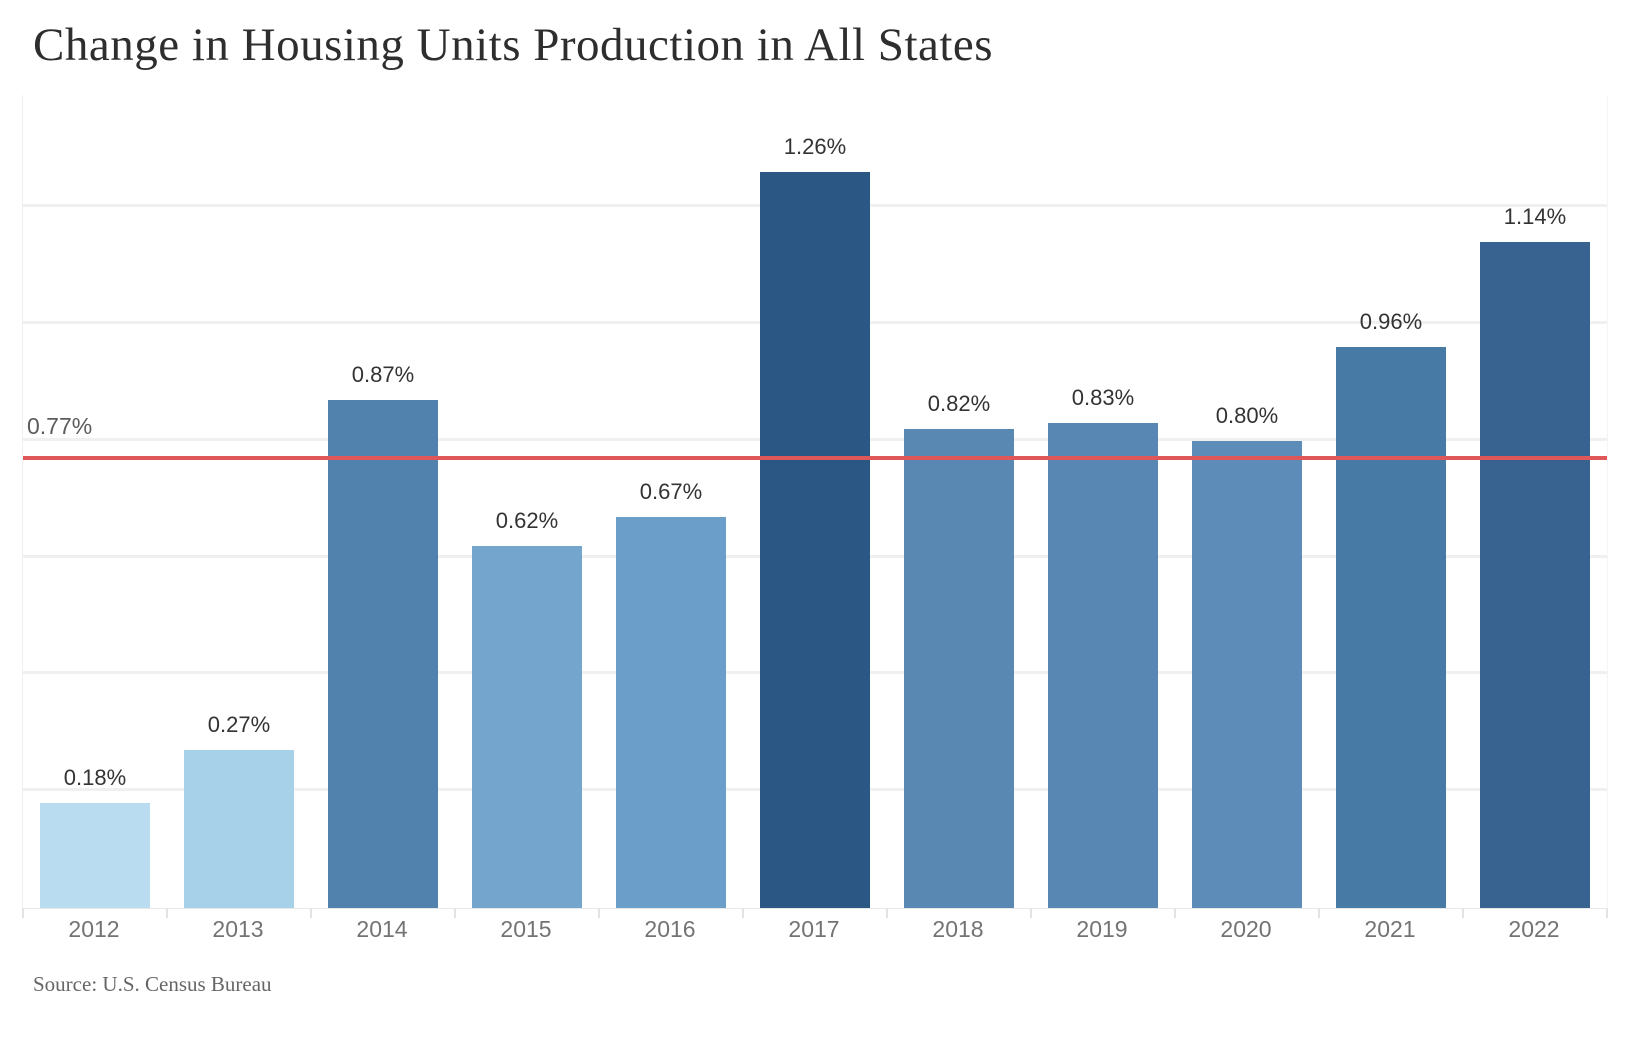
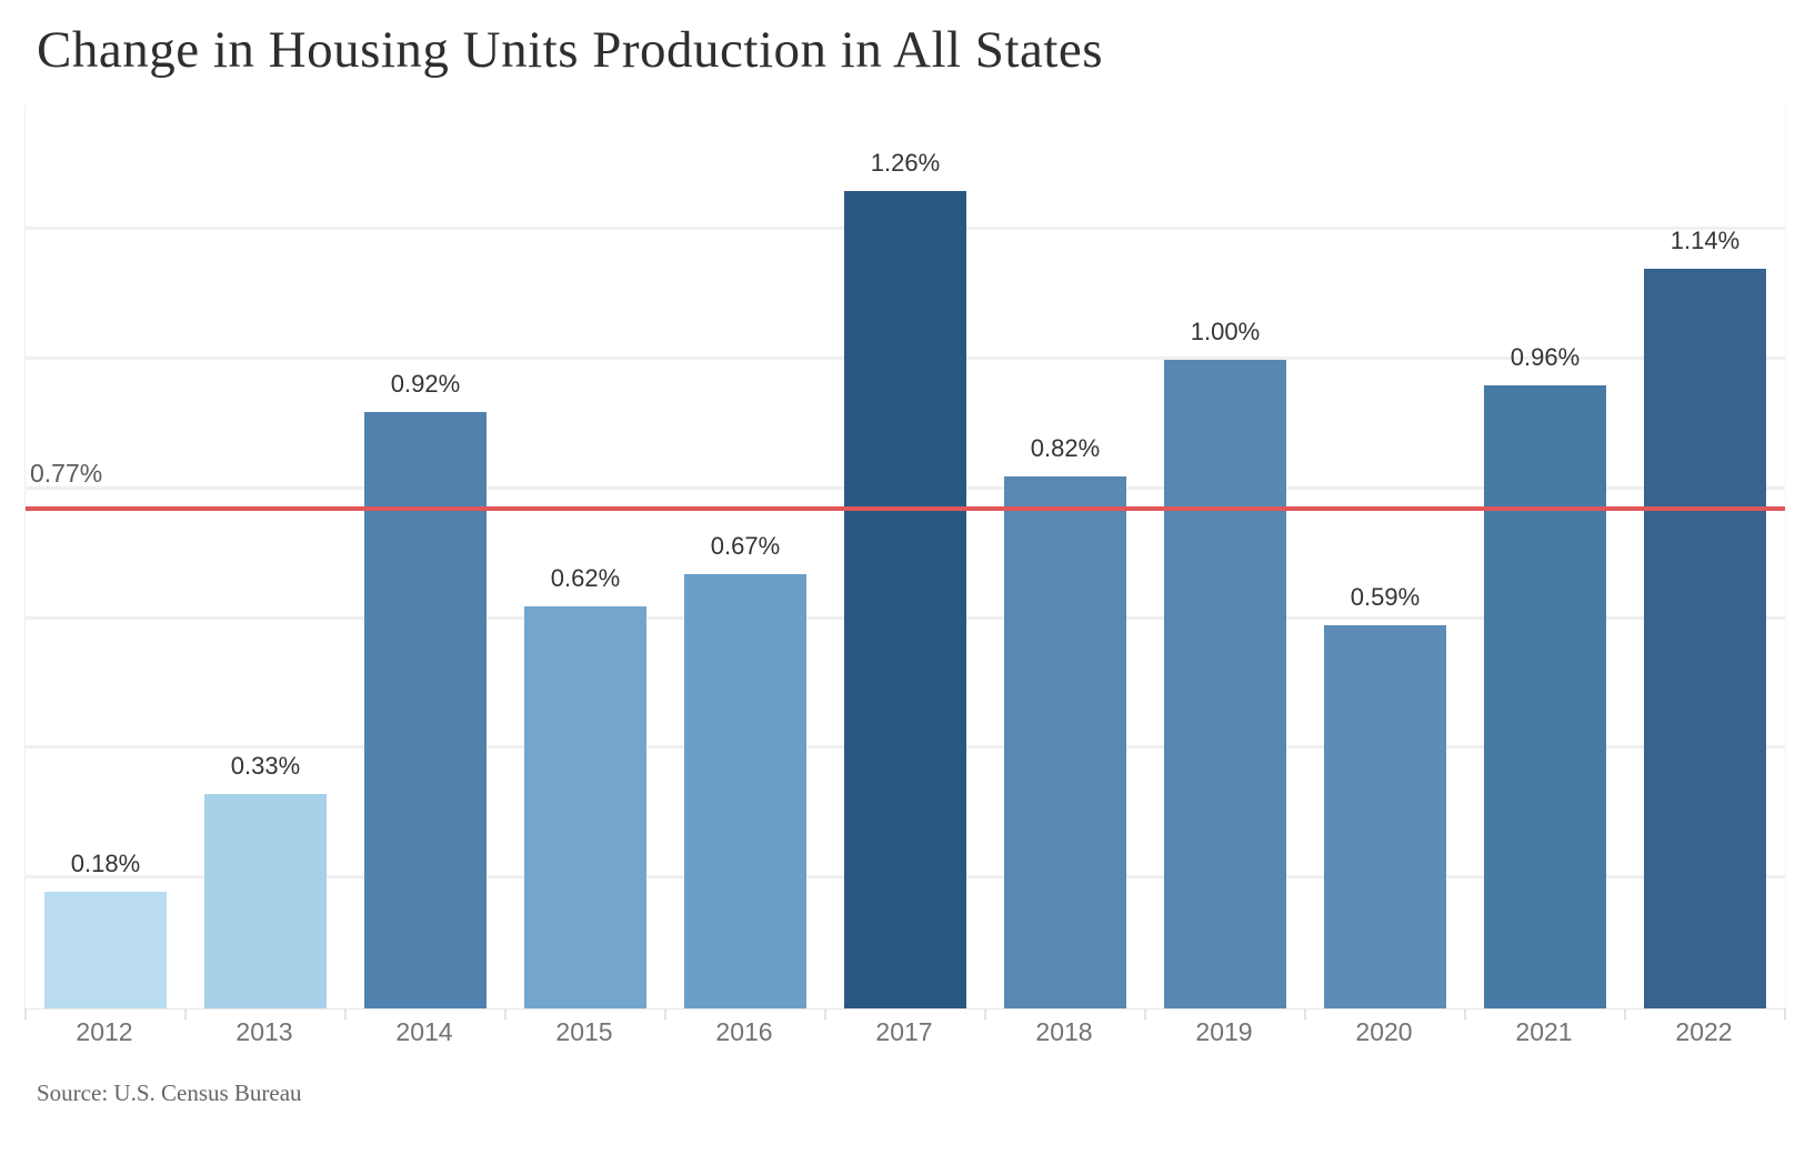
2013: 0.27% -> 0.33%
2014: 0.87% -> 0.92%
2019: 0.83% -> 1.00%
2020: 0.80% -> 0.59%
